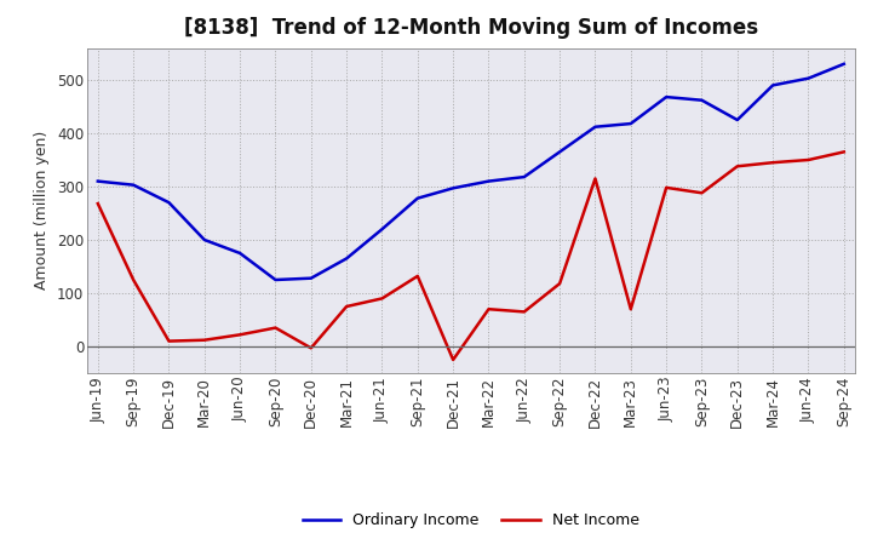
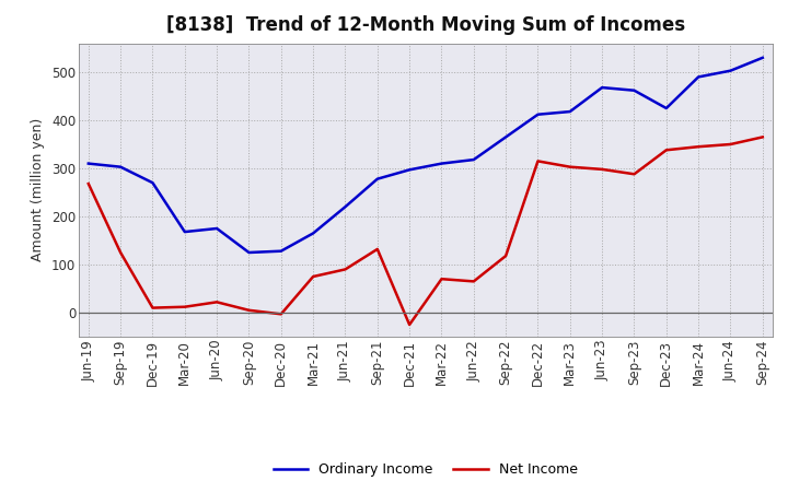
Ordinary Income/Mar-20: 200 -> 168
Net Income/Sep-20: 35 -> 5
Net Income/Mar-23: 70 -> 303
